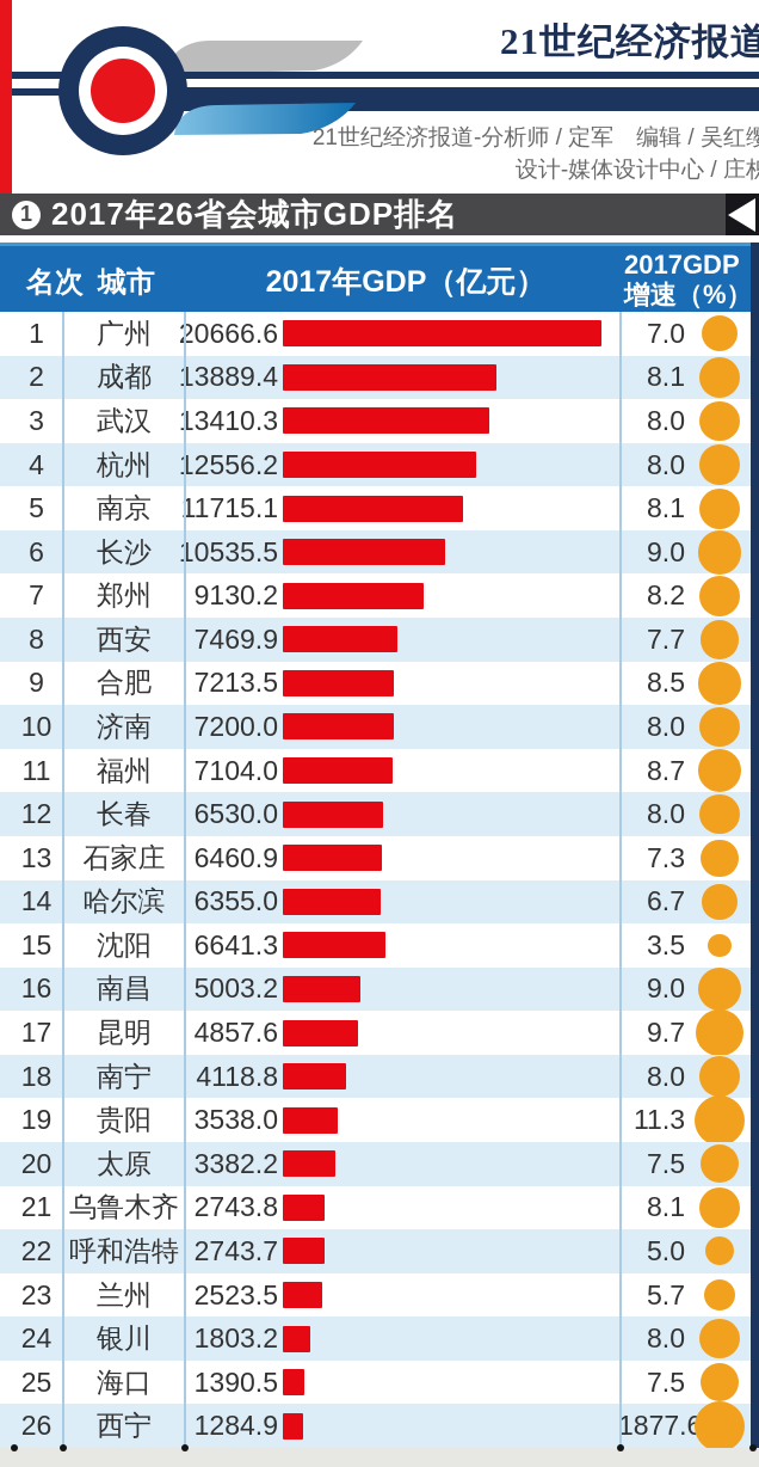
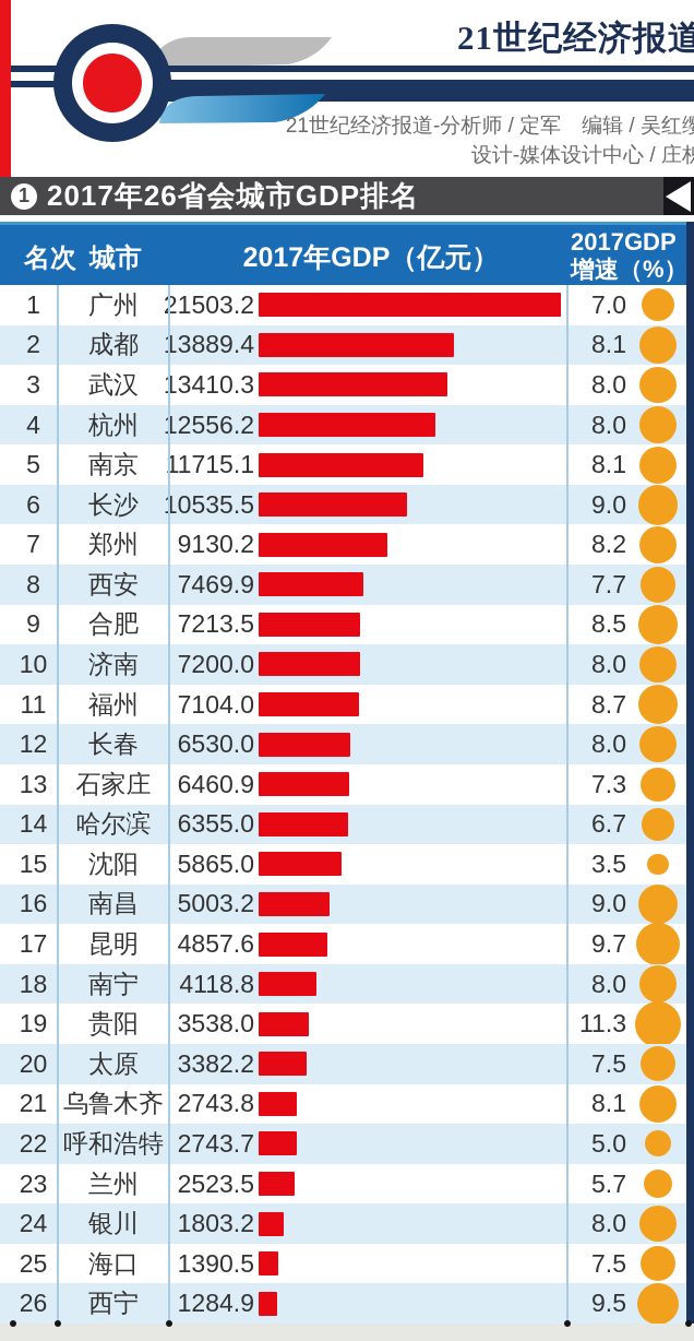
2017年GDP（亿元）/广州: 20666.6 -> 21503.2
2017年GDP（亿元）/沈阳: 6641.3 -> 5865.0
2017GDP增速（%）/西宁: 1877.6 -> 9.5
